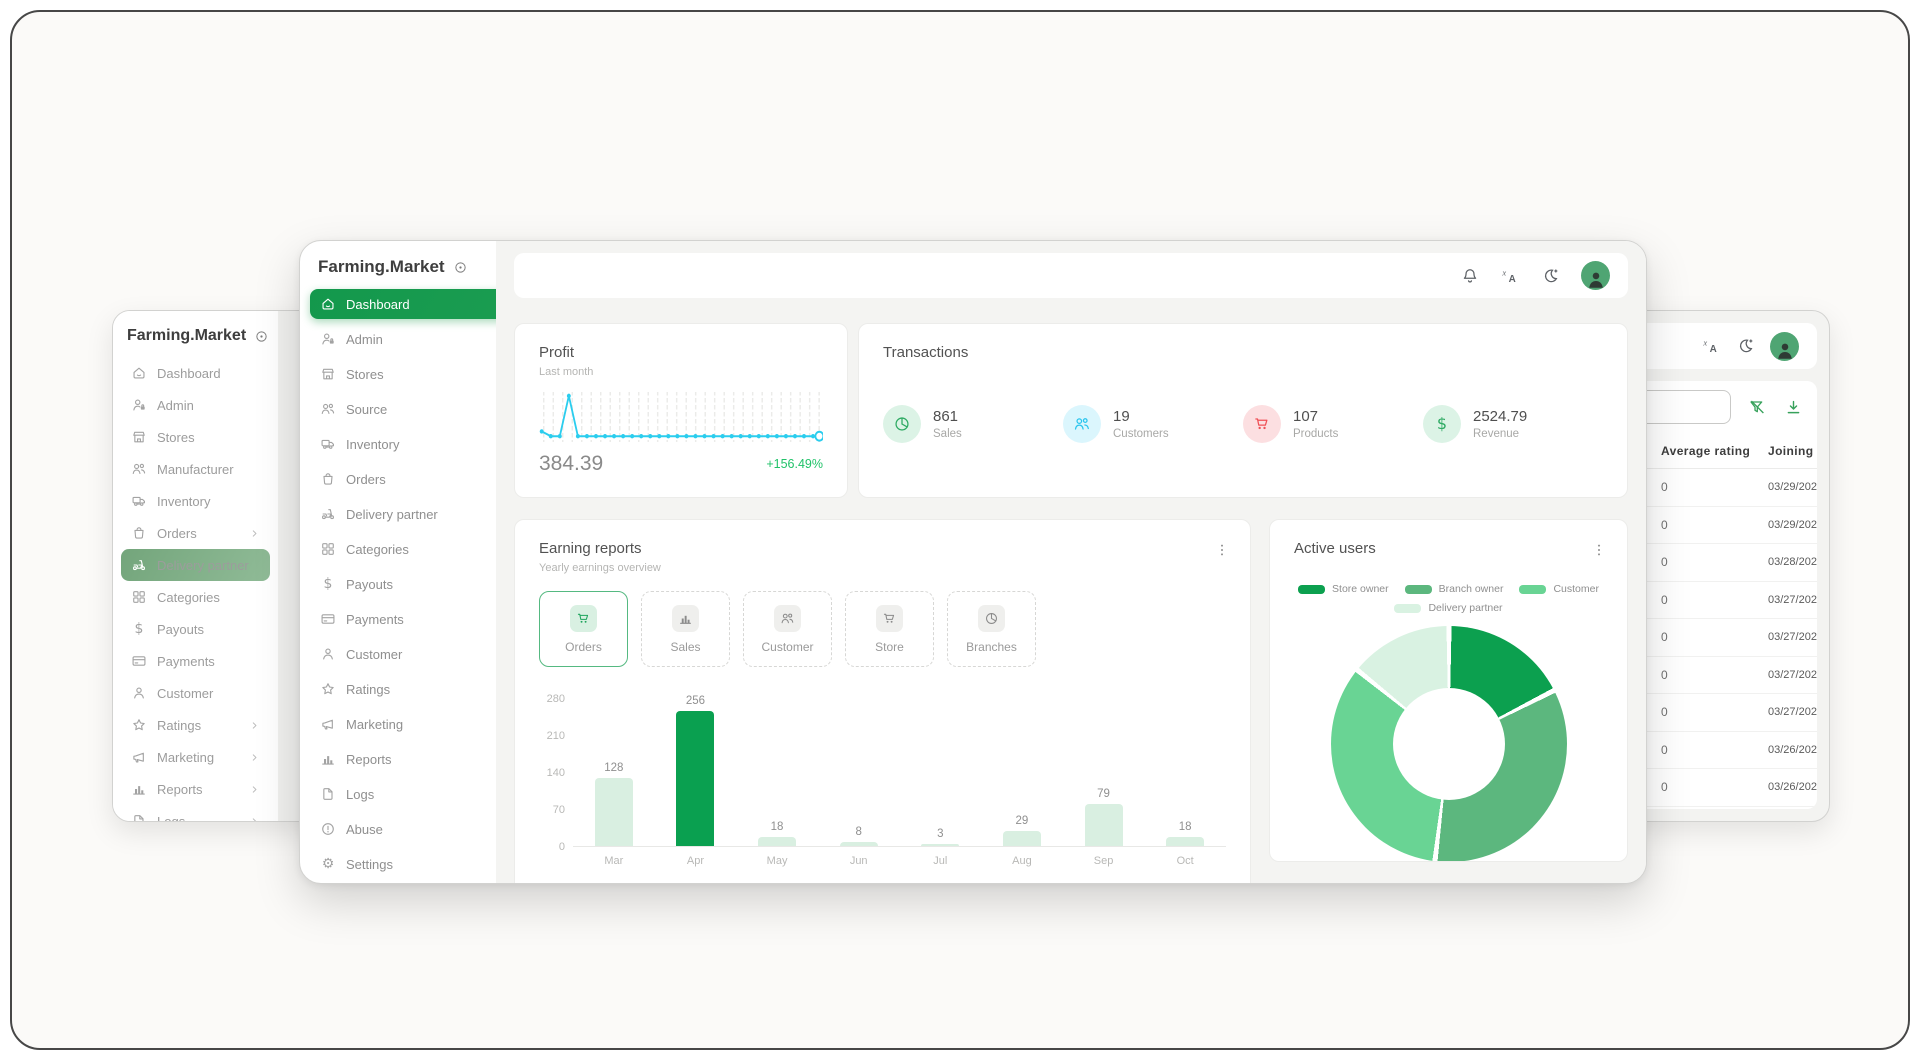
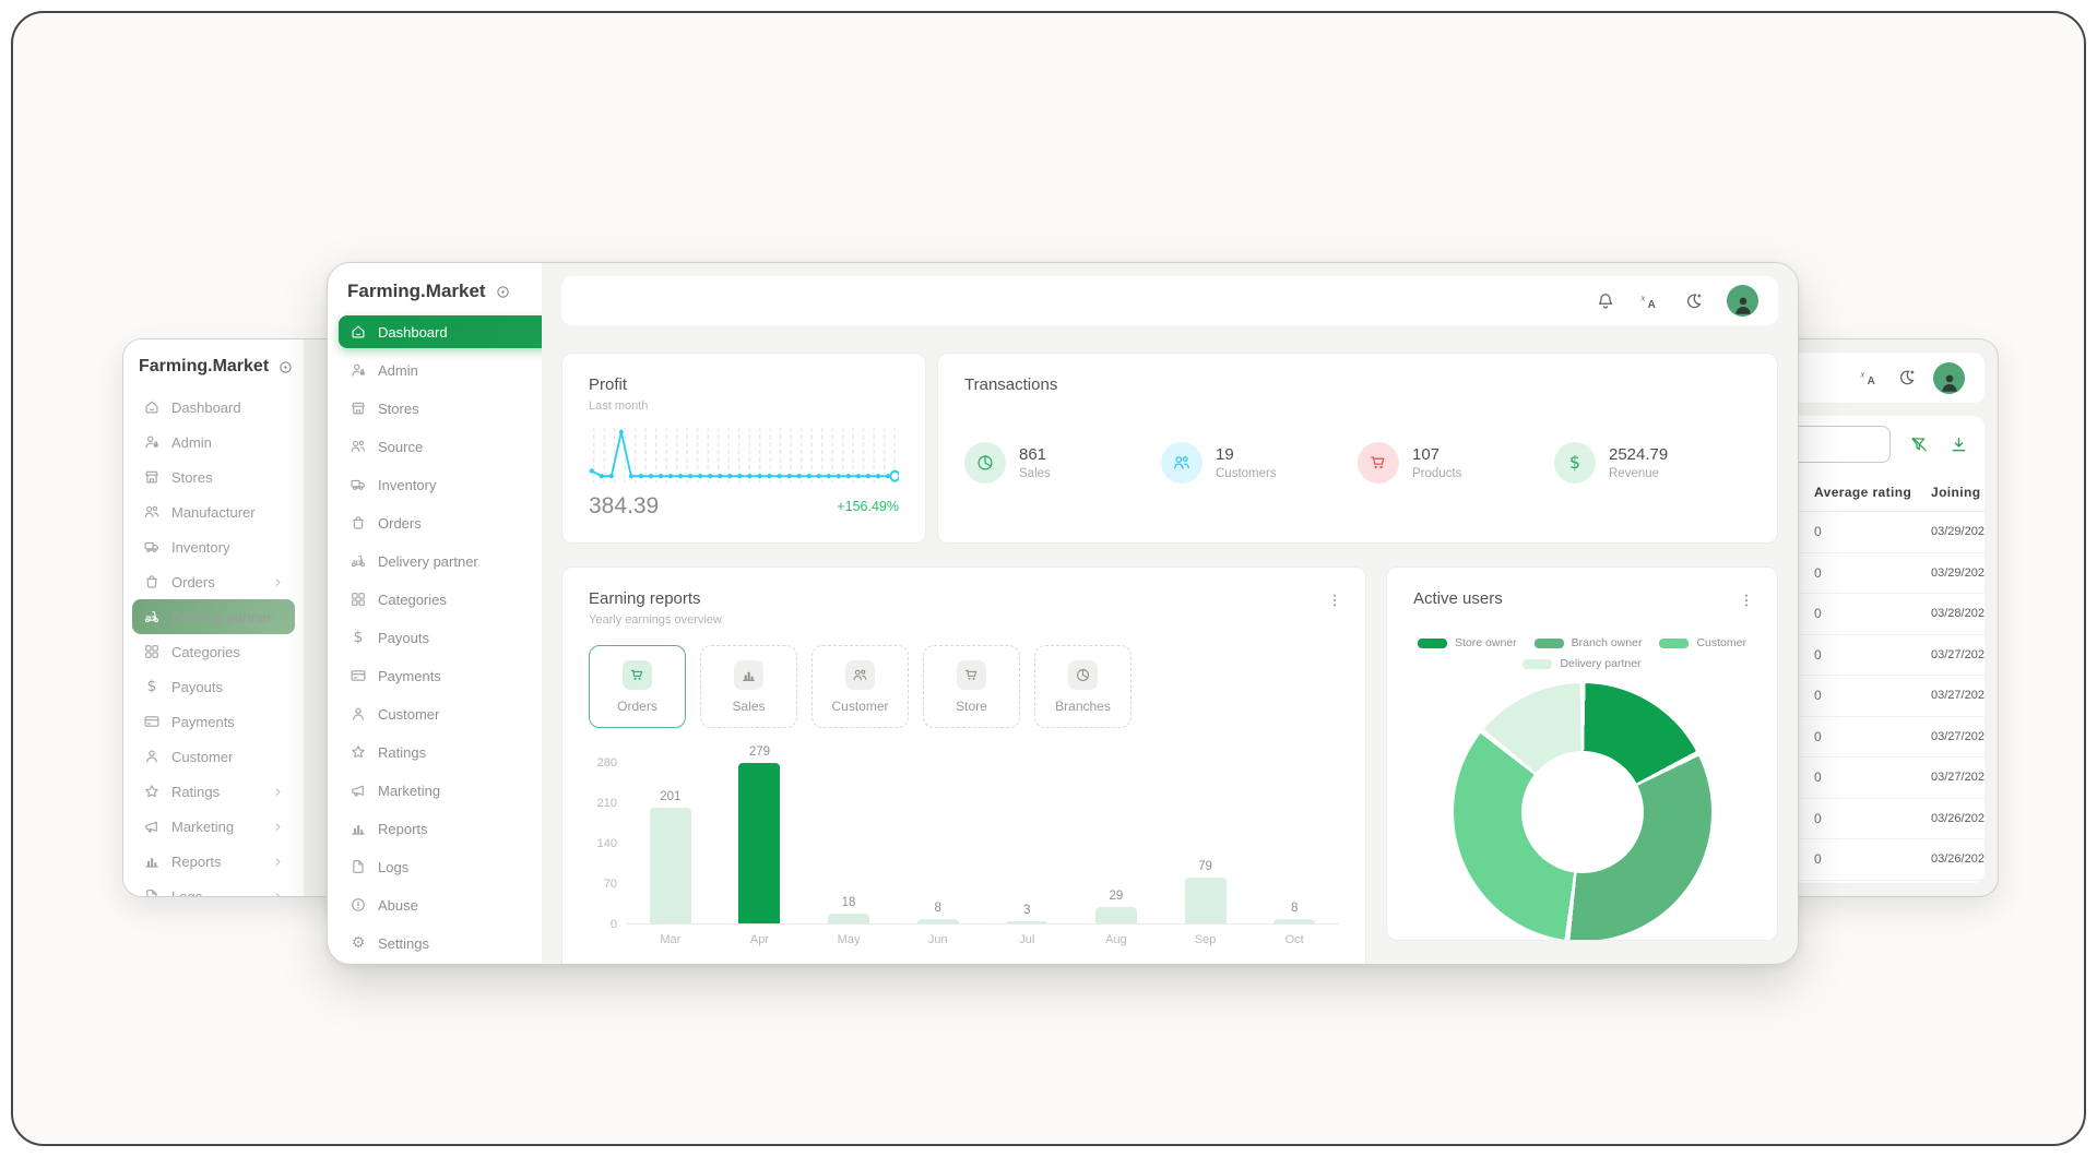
Earning reports/Mar: 128 -> 201
Earning reports/Apr: 256 -> 279
Earning reports/Oct: 18 -> 8
